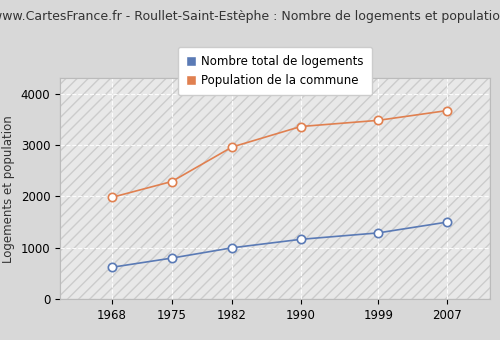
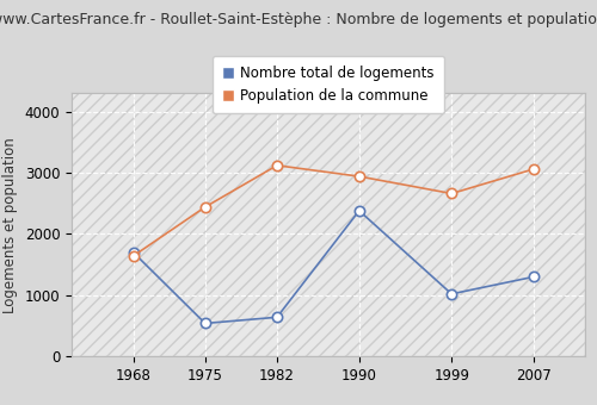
Nombre total de logements/1968: 620 -> 1700
Population de la commune/1968: 1980 -> 1640
Nombre total de logements/1975: 800 -> 540
Population de la commune/1975: 2290 -> 2440
Nombre total de logements/1982: 1000 -> 640
Population de la commune/1982: 2960 -> 3120
Nombre total de logements/1990: 1160 -> 2380
Population de la commune/1990: 3360 -> 2940
Nombre total de logements/1999: 1290 -> 1020
Population de la commune/1999: 3480 -> 2660
Nombre total de logements/2007: 1500 -> 1300
Population de la commune/2007: 3670 -> 3060
